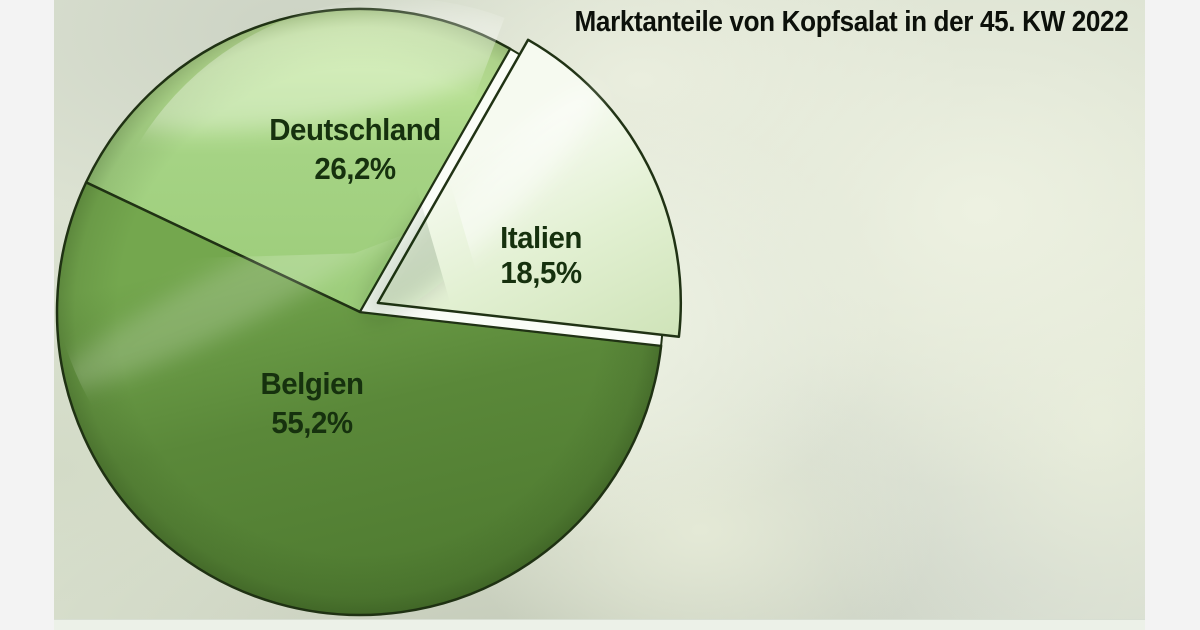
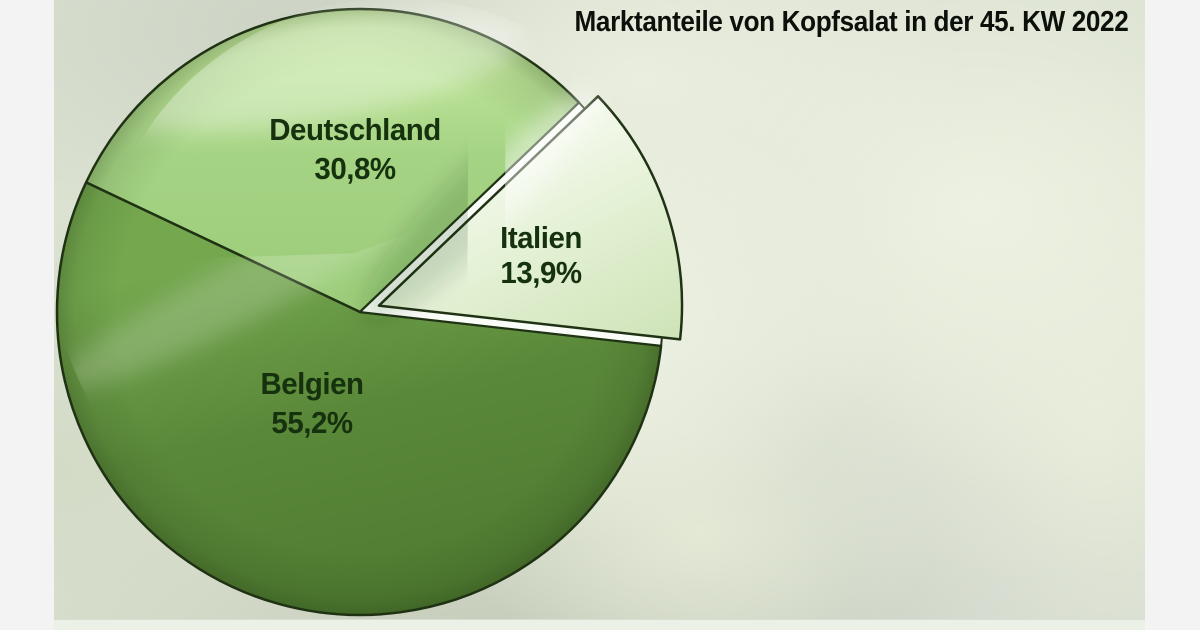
Italien: 18,5% -> 13,9%
Deutschland: 26,2% -> 30,8%
